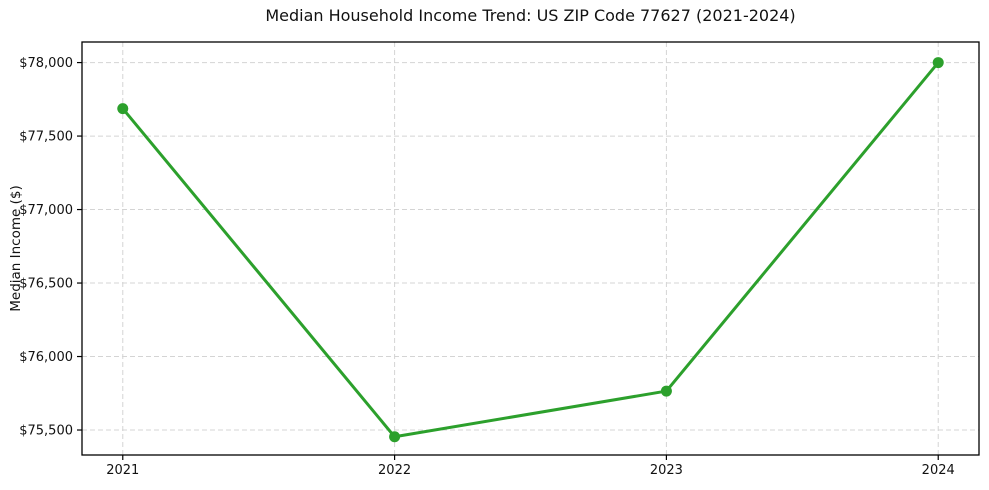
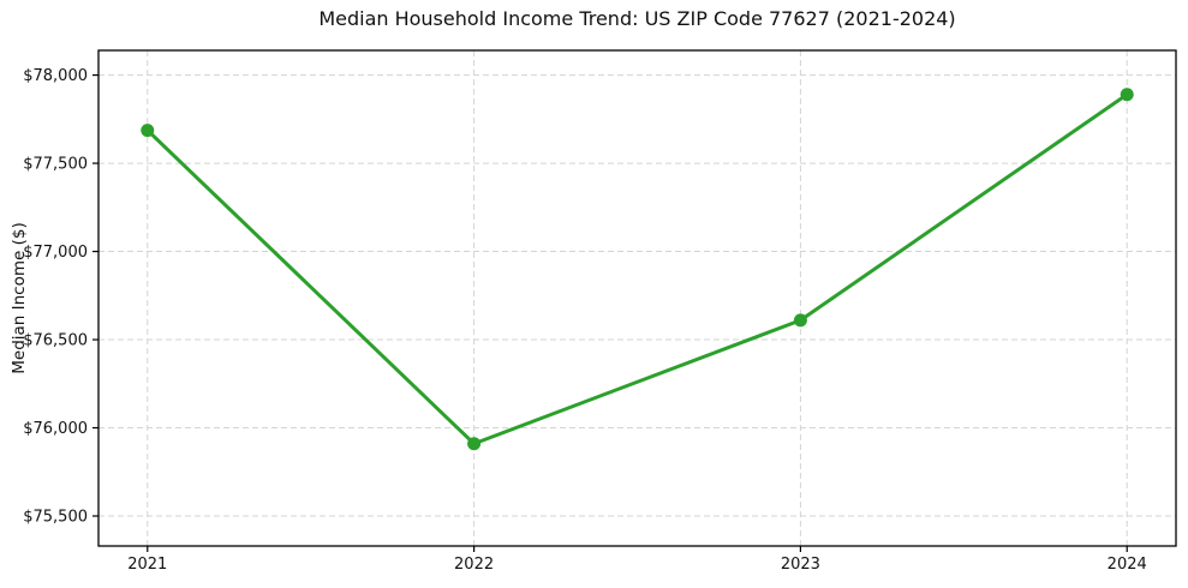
2022: $75450 -> $75910
2023: $75760 -> $76610
2024: $78000 -> $77890
